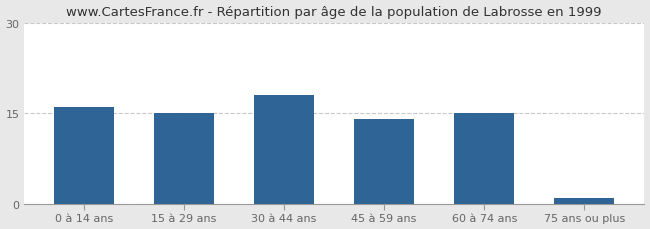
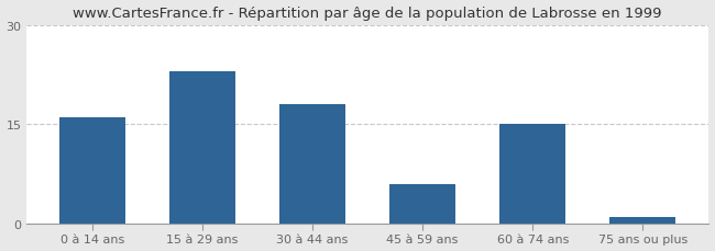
15 à 29 ans: 15 -> 23
45 à 59 ans: 14 -> 6
